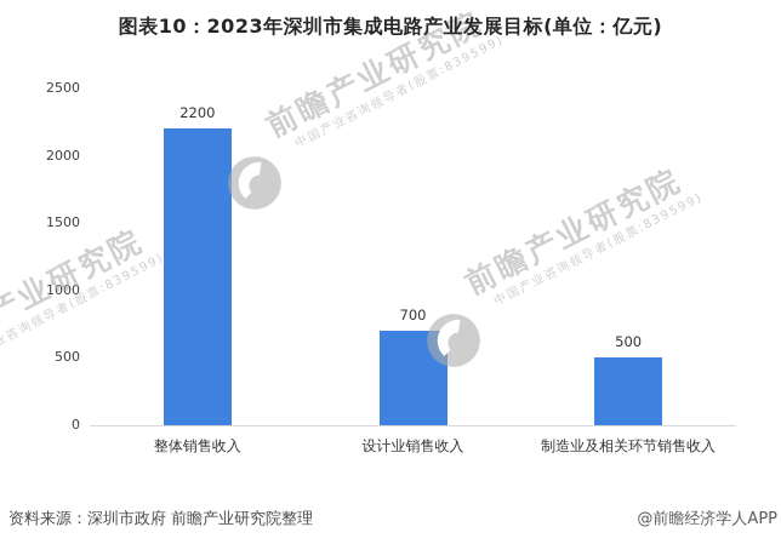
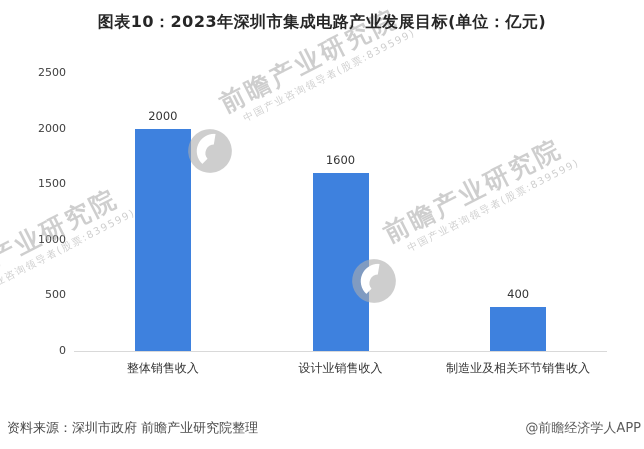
整体销售收入: 2200 -> 2000
设计业销售收入: 700 -> 1600
制造业及相关环节销售收入: 500 -> 400
